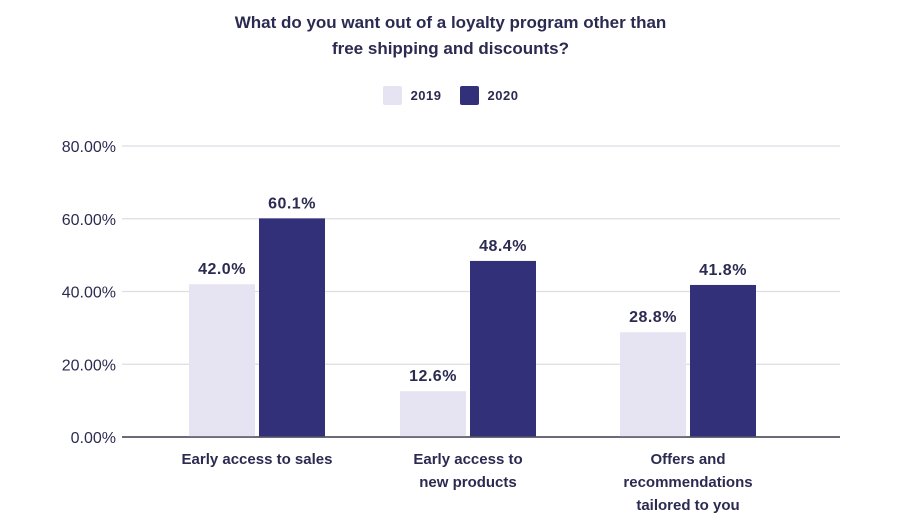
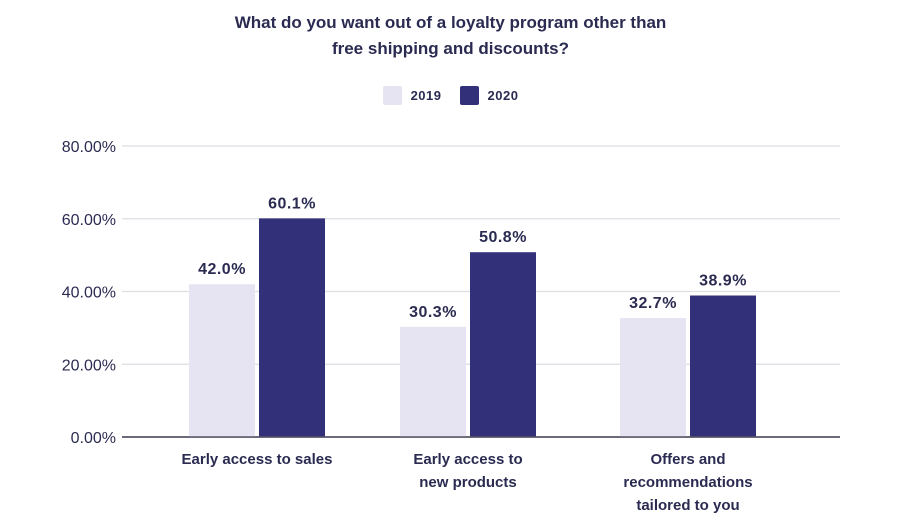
2019/Early access to new products: 12.6% -> 30.3%
2020/Early access to new products: 48.4% -> 50.8%
2019/Offers and recommendations tailored to you: 28.8% -> 32.7%
2020/Offers and recommendations tailored to you: 41.8% -> 38.9%
